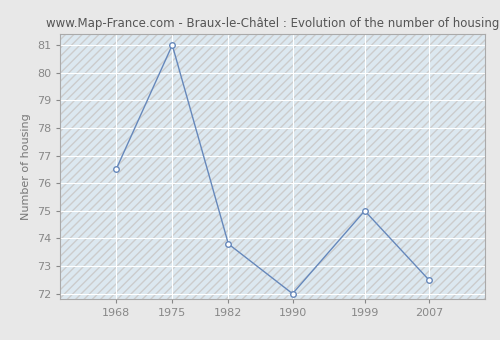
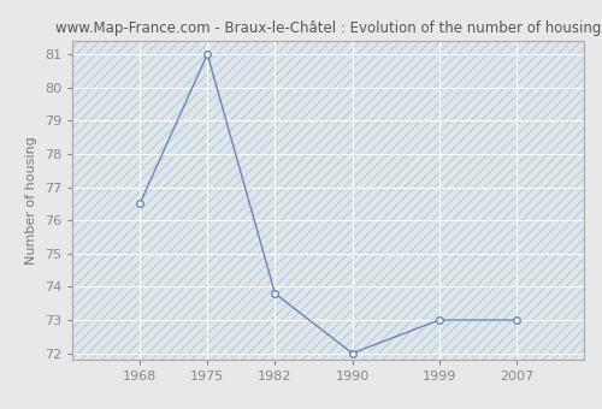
1999: 75.0 -> 73.0
2007: 72.5 -> 73.0
